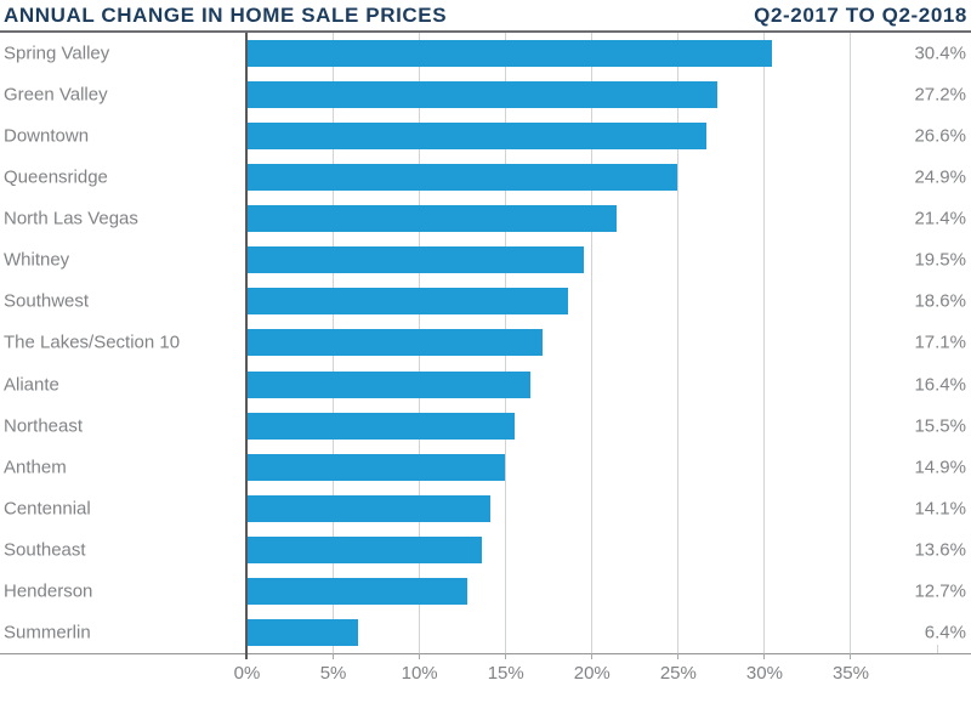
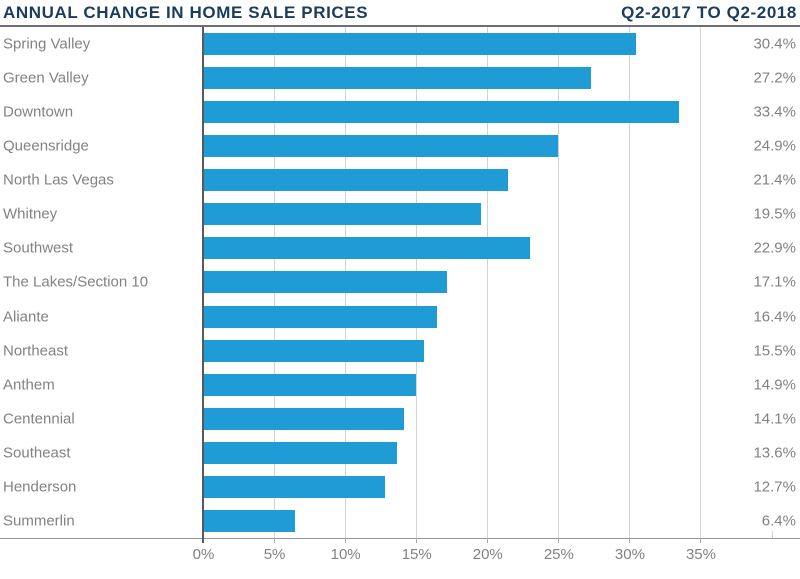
Downtown: 26.6% -> 33.4%
Southwest: 18.6% -> 22.9%
